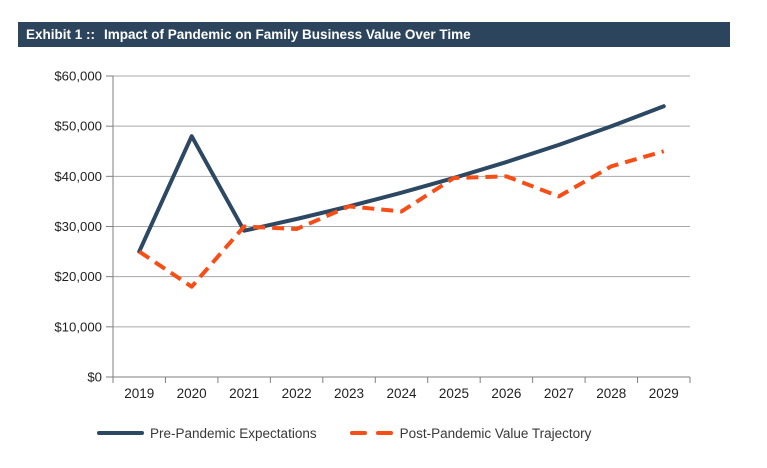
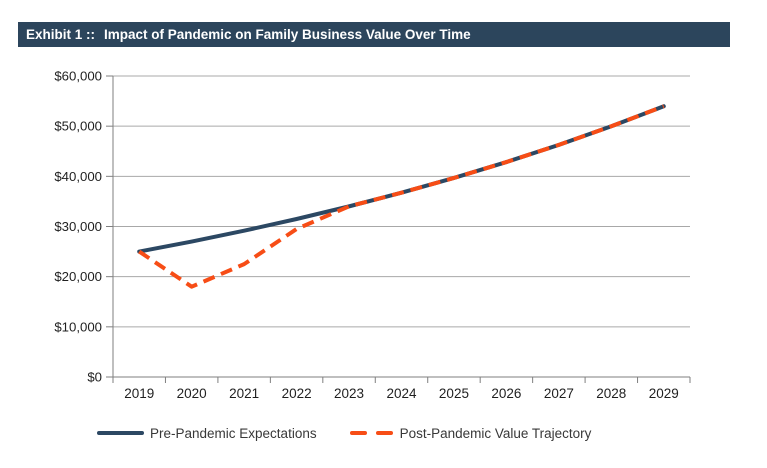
Pre-Pandemic Expectations/2020: $48000 -> $27000
Post-Pandemic Value Trajectory/2021: $30000 -> $22000
Post-Pandemic Value Trajectory/2024: $33000 -> $37000
Post-Pandemic Value Trajectory/2026: $40000 -> $43000
Post-Pandemic Value Trajectory/2027: $36000 -> $46000
Post-Pandemic Value Trajectory/2028: $42000 -> $50000
Post-Pandemic Value Trajectory/2029: $45000 -> $54000
